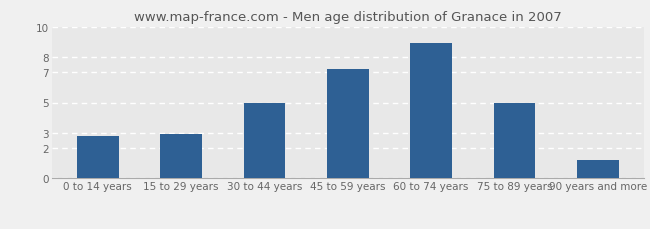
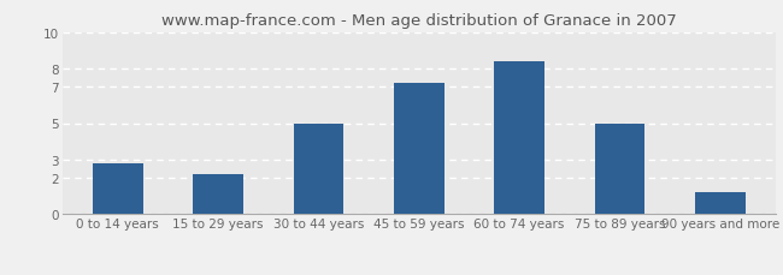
15 to 29 years: 2.9 -> 2.2
60 to 74 years: 8.9 -> 8.4
